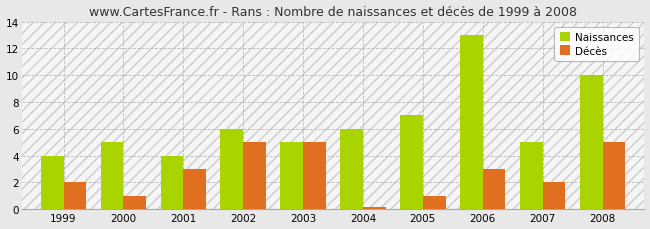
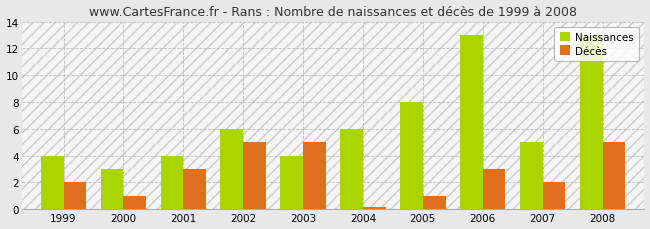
Naissances/2000: 5 -> 3
Naissances/2003: 5 -> 4
Naissances/2005: 7 -> 8
Naissances/2008: 10 -> 13
